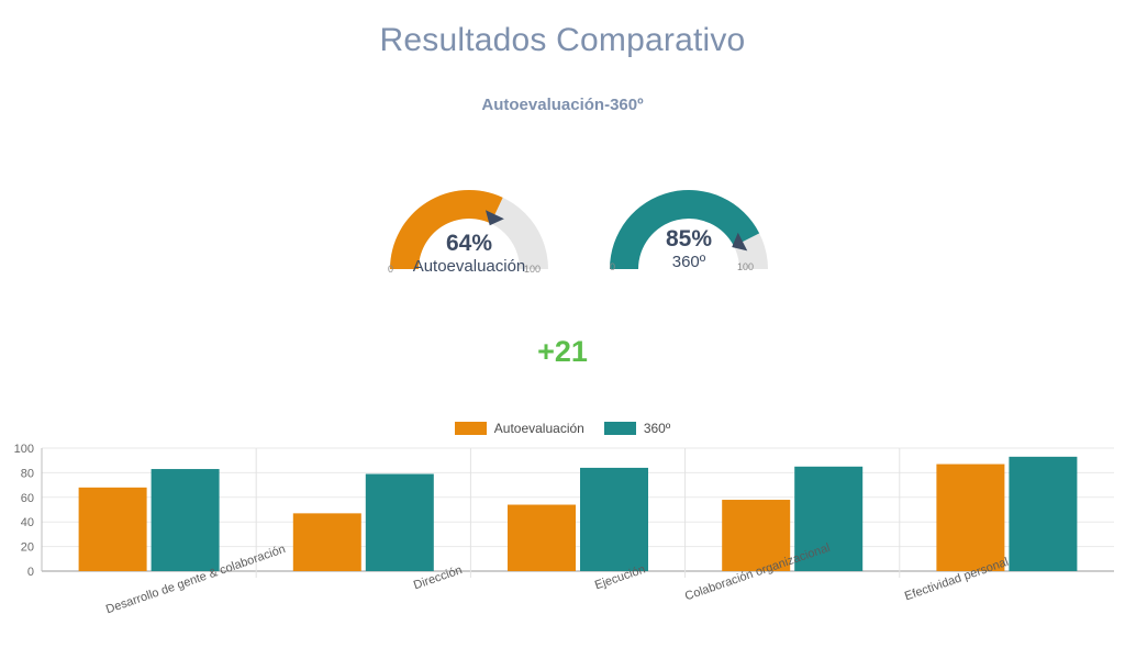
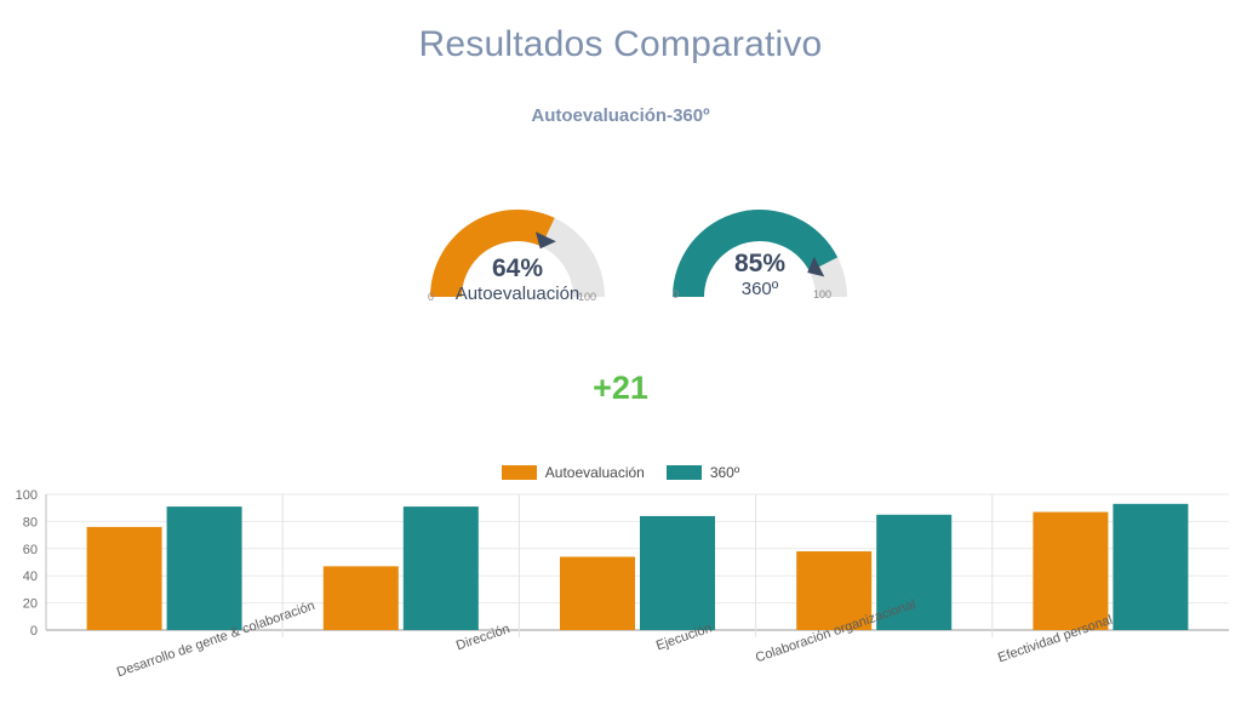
Autoevaluación/Desarrollo de gente & colaboración: 68 -> 76
360º/Desarrollo de gente & colaboración: 83 -> 91
360º/Dirección: 79 -> 91
